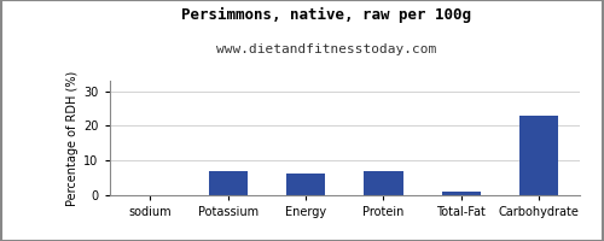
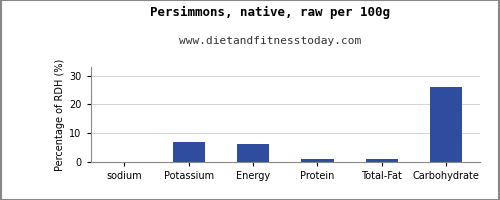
Protein: 7.0 -> 1.2
Carbohydrate: 23.0 -> 26.0
